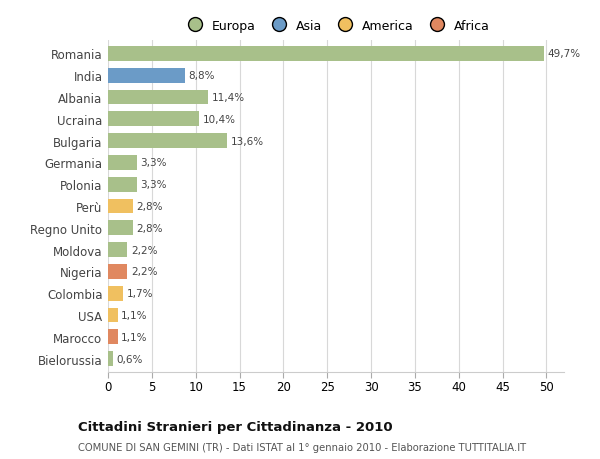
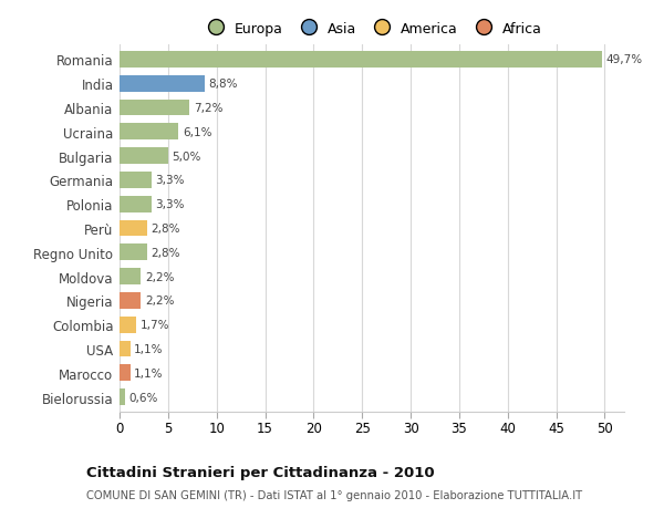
Albania: 11,4% -> 7,2%
Ucraina: 10,4% -> 6,1%
Bulgaria: 13,6% -> 5,0%
